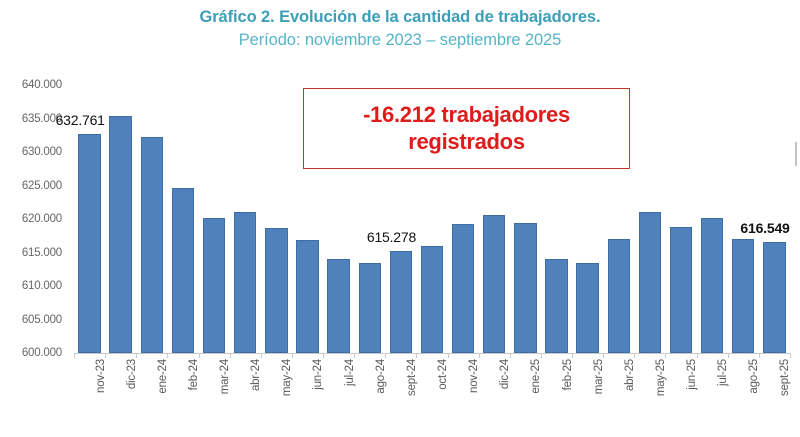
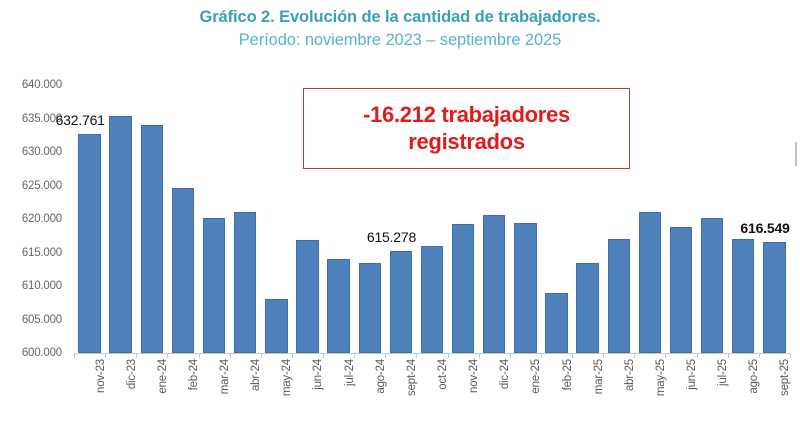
ene-24: 632000 -> 634000
may-24: 619000 -> 608000
feb-25: 614000 -> 609000
